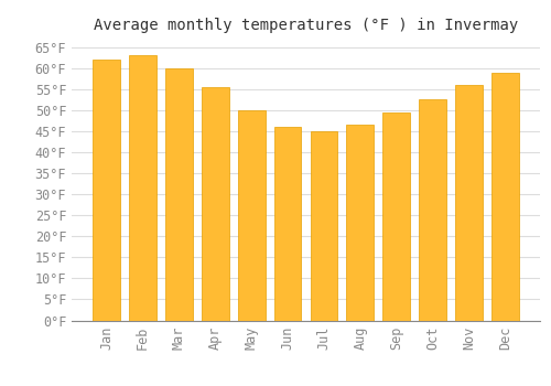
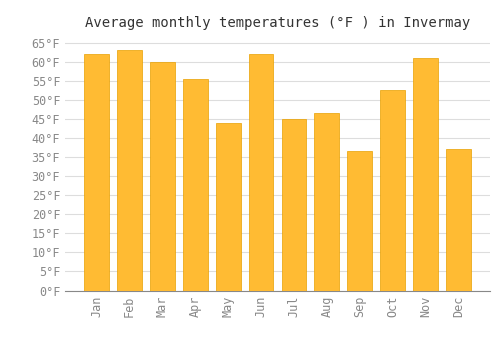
May: 50.0°F -> 44.0°F
Jun: 46.0°F -> 62.0°F
Sep: 49.5°F -> 36.5°F
Nov: 56.0°F -> 61.0°F
Dec: 59.0°F -> 37.0°F
